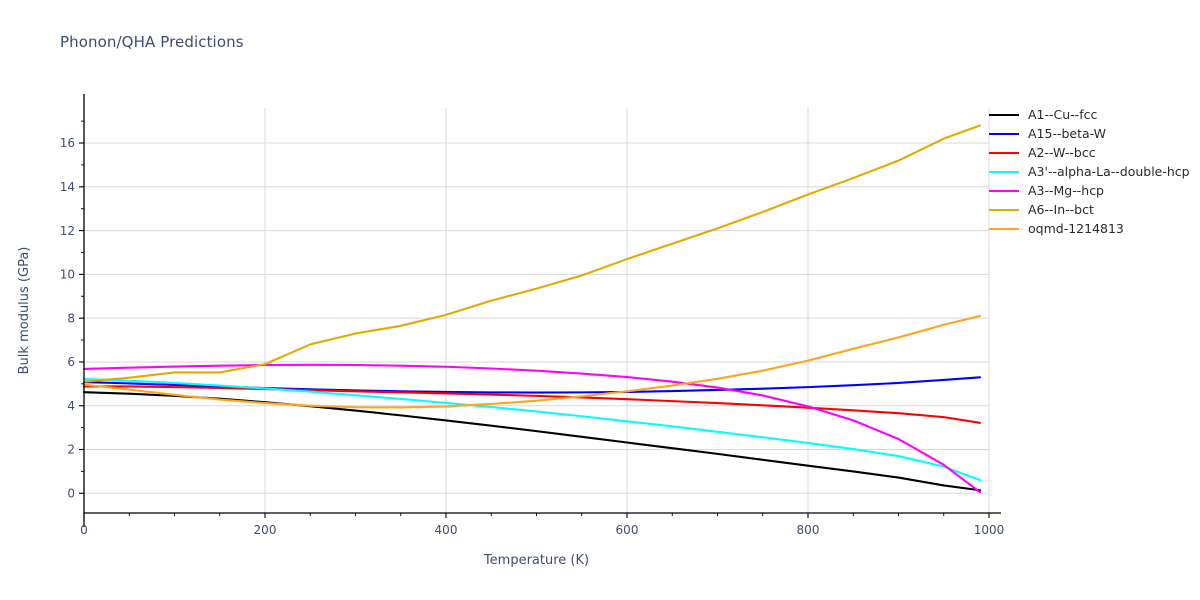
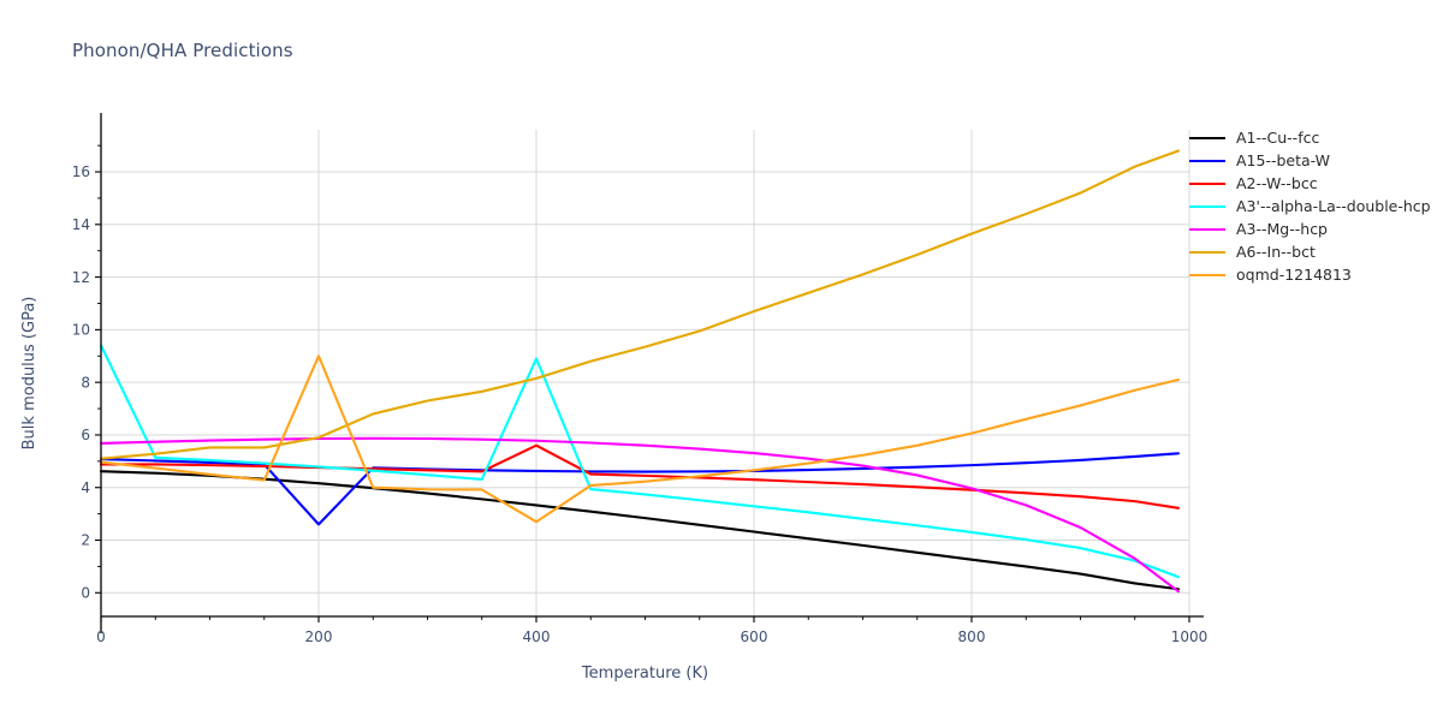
A3'--alpha-La--double-hcp/0: 5.2 -> 9.4
A15--beta-W/200: 4.8 -> 2.6
oqmd-1214813/200: 4.1 -> 9.0
A2--W--bcc/400: 4.6 -> 5.6
A3'--alpha-La--double-hcp/400: 4.1 -> 8.9
oqmd-1214813/400: 4.0 -> 2.7
